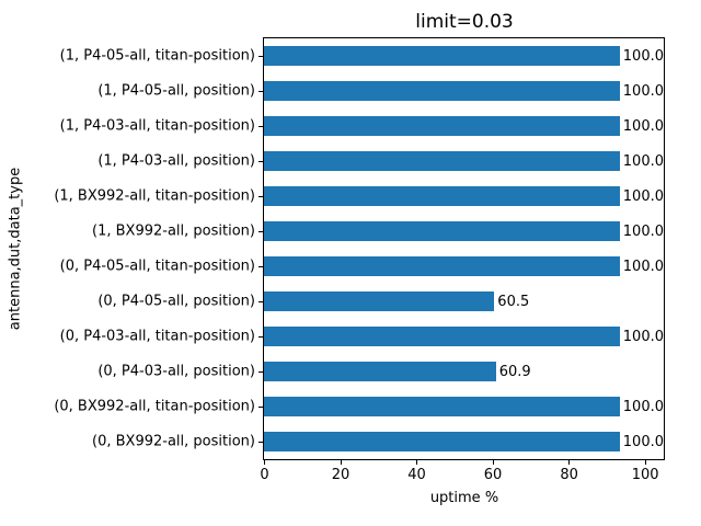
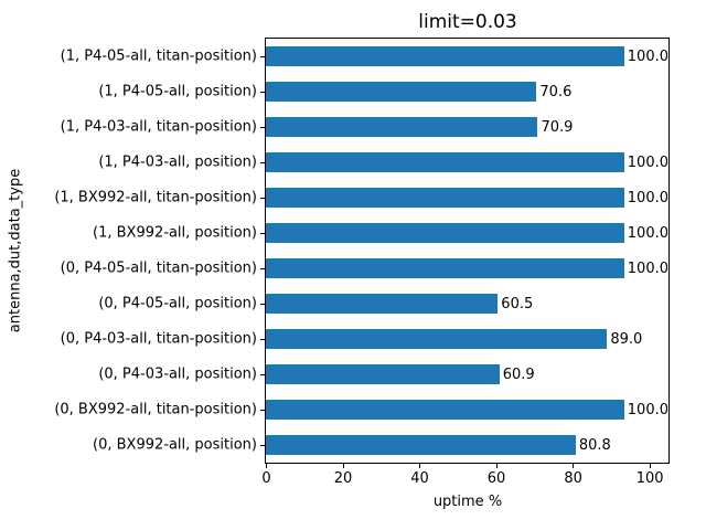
(1, P4-05-all, position): 100.0 -> 70.6
(1, P4-03-all, titan-position): 100.0 -> 70.9
(0, P4-03-all, titan-position): 100.0 -> 89.0
(0, BX992-all, position): 100.0 -> 80.8
